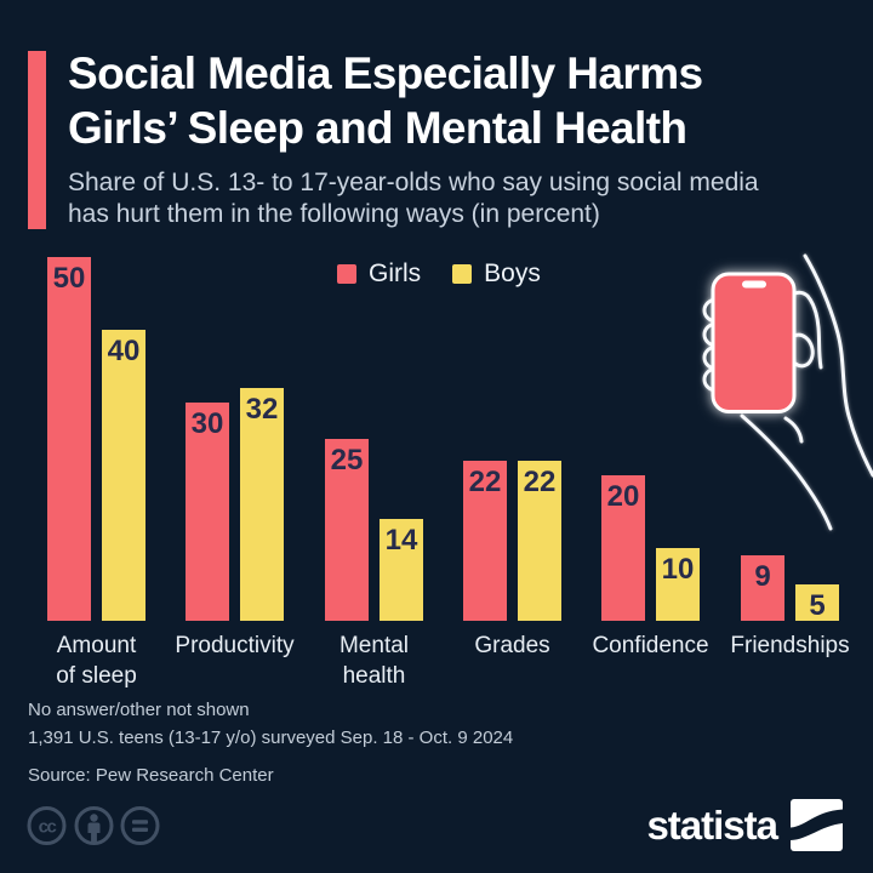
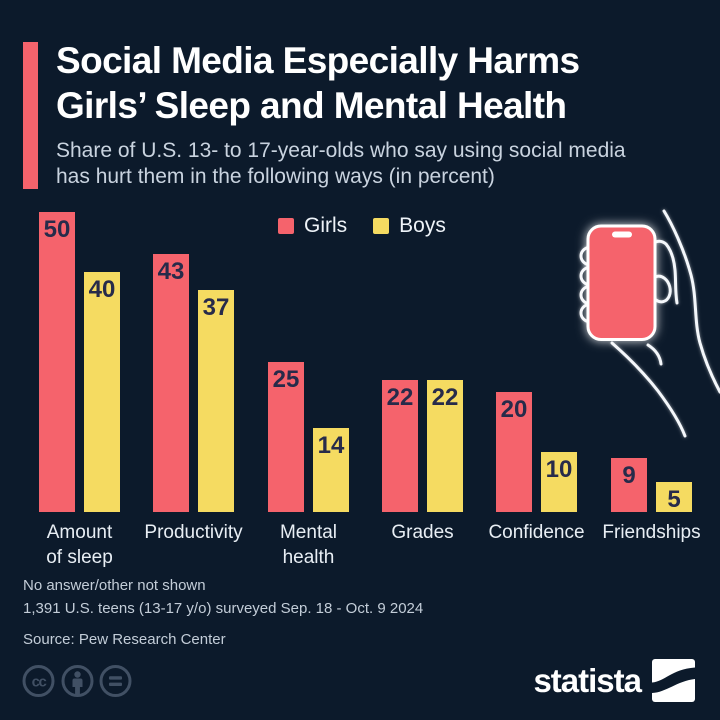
Girls/Productivity: 30 -> 43
Boys/Productivity: 32 -> 37
